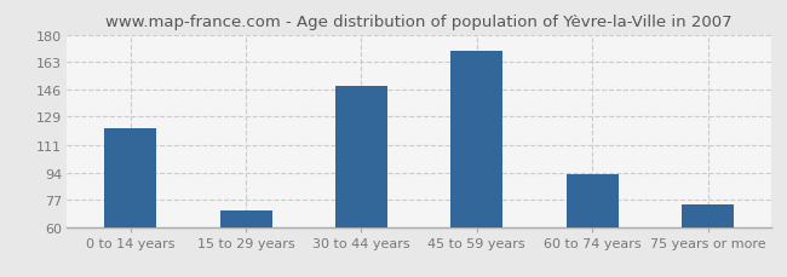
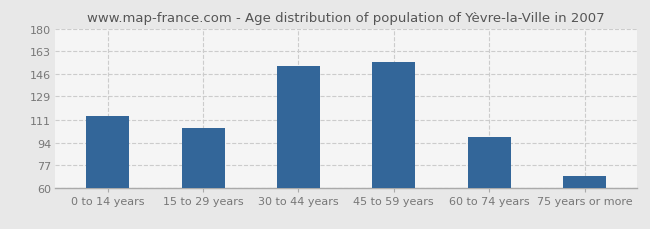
0 to 14 years: 122 -> 114
15 to 29 years: 70 -> 105
30 to 44 years: 148 -> 152
45 to 59 years: 170 -> 155
60 to 74 years: 93 -> 98
75 years or more: 74 -> 69
